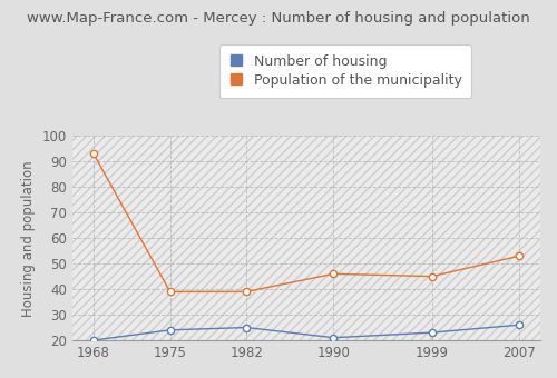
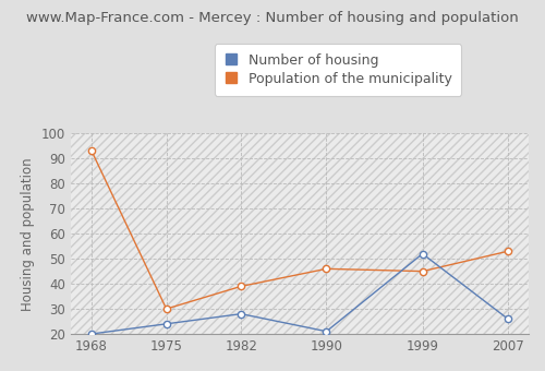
Population of the municipality/1975: 39 -> 30
Number of housing/1982: 25 -> 28
Number of housing/1999: 23 -> 52
